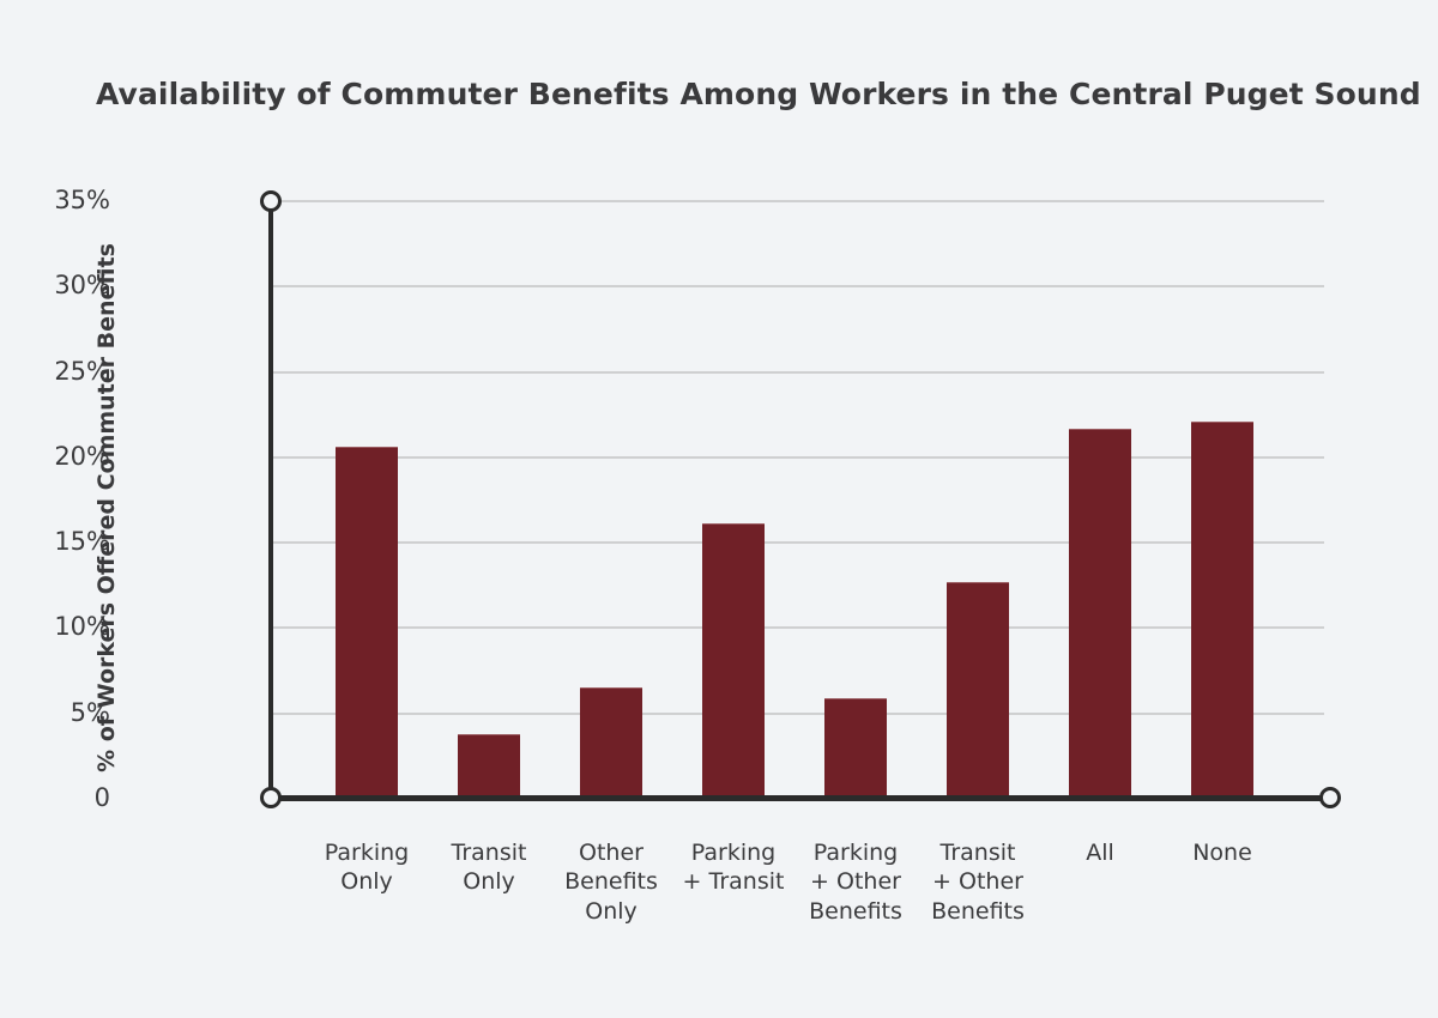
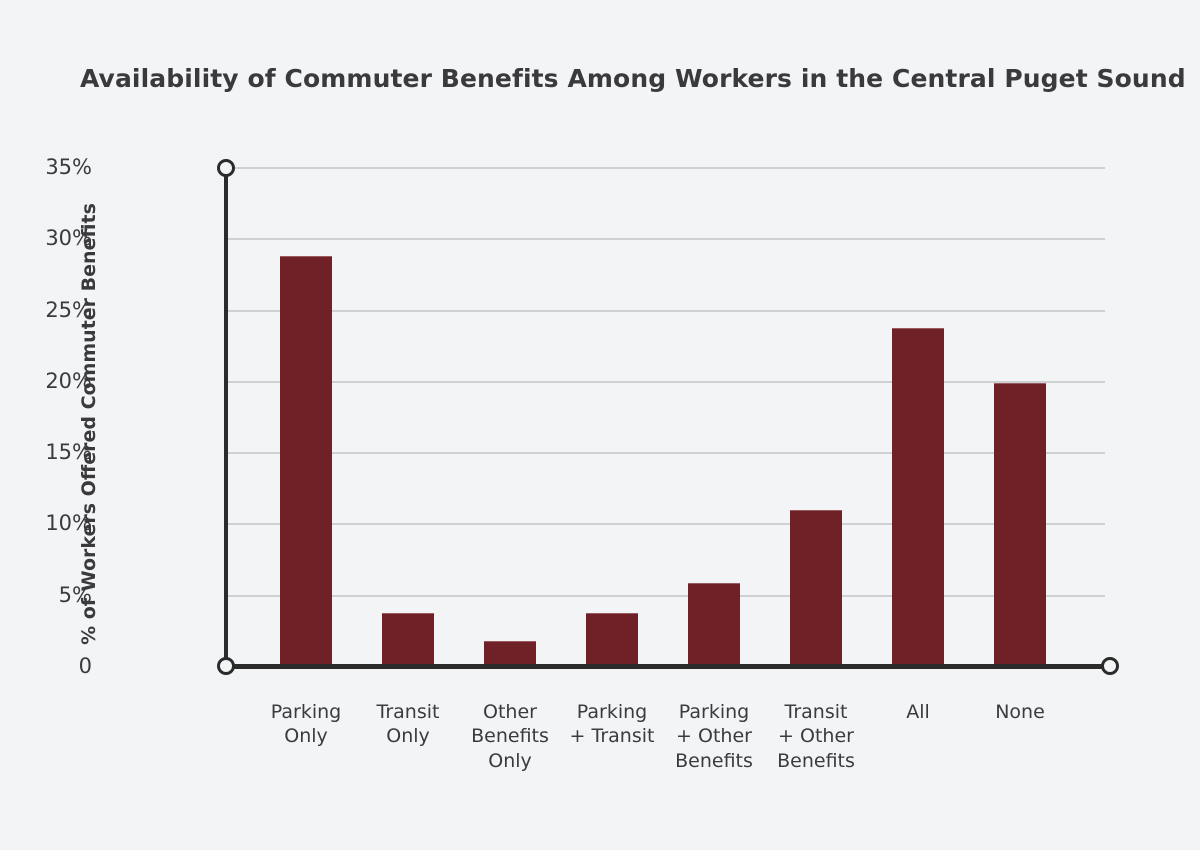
Parking Only: 20.6% -> 28.8%
Other Benefits Only: 6.5% -> 1.8%
Parking + Transit: 16.1% -> 3.8%
Transit + Other Benefits: 12.7% -> 11.0%
All: 21.7% -> 23.8%
None: 22.1% -> 19.9%
